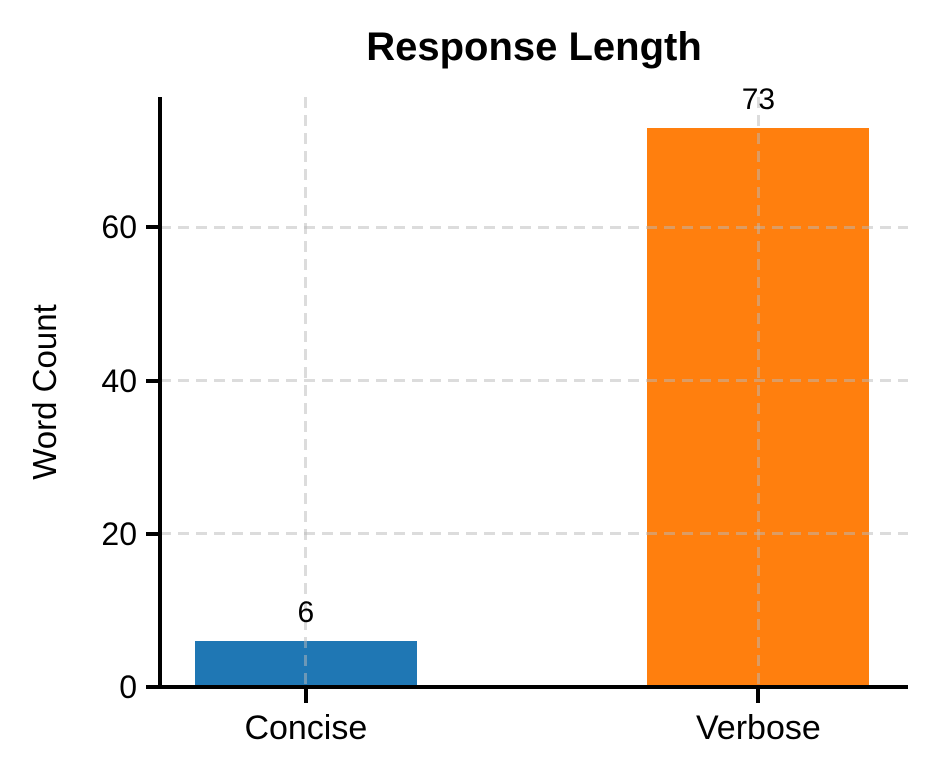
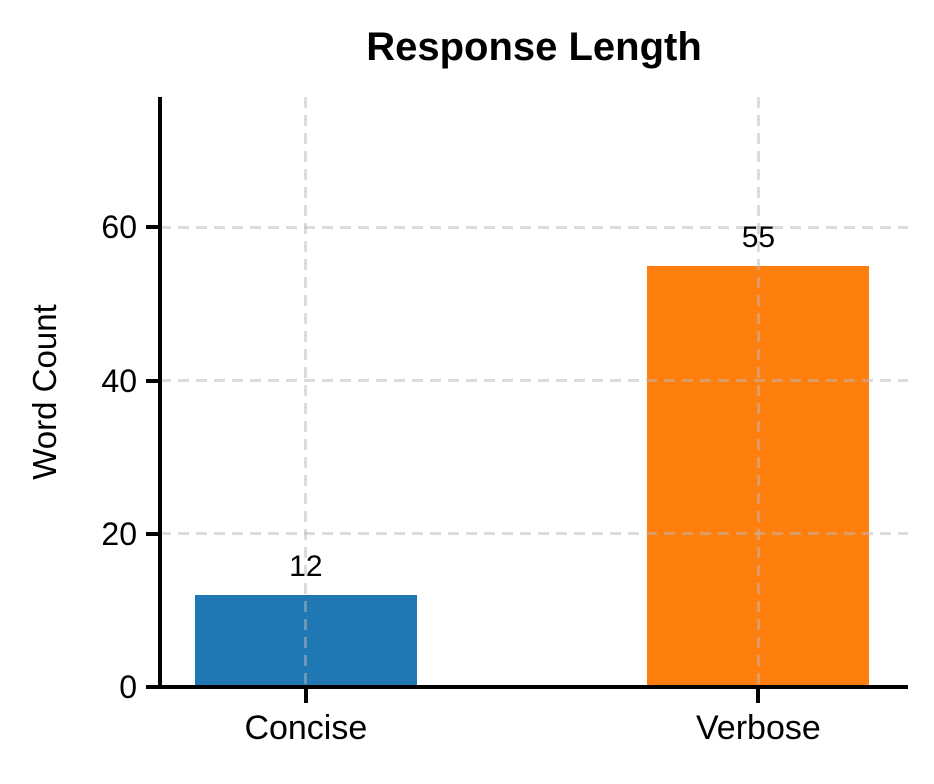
Concise: 6 -> 12
Verbose: 73 -> 55
